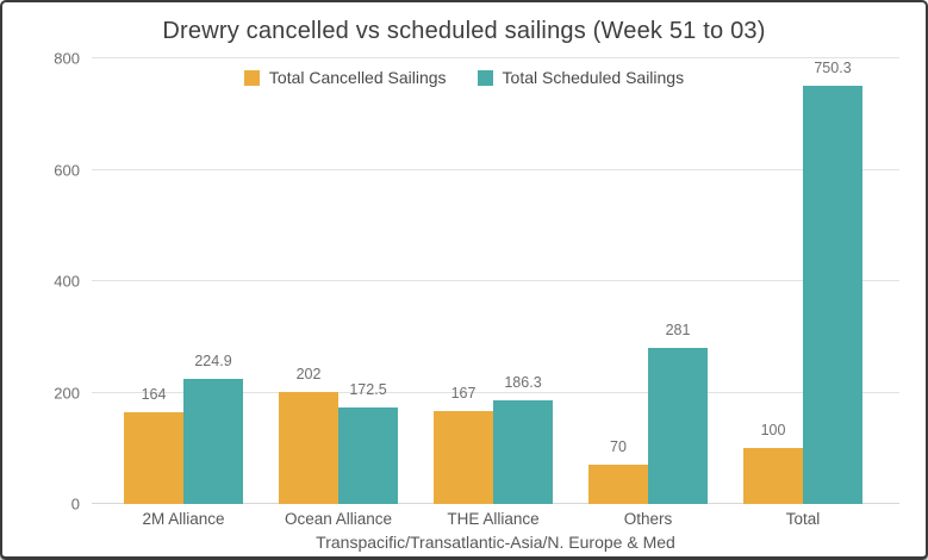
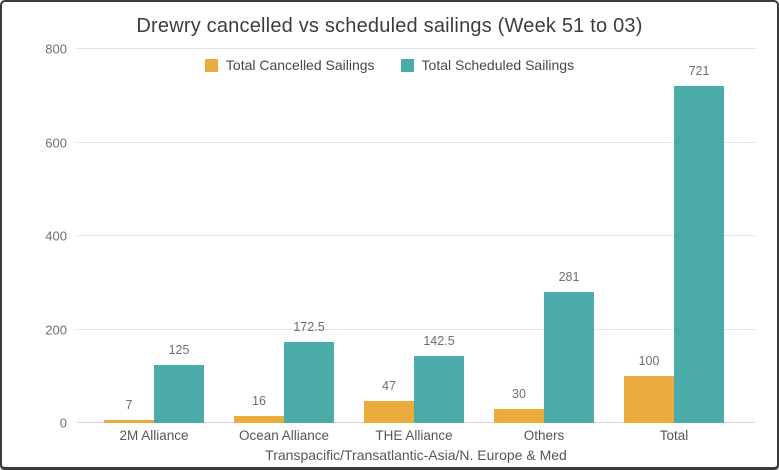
Total Cancelled Sailings/2M Alliance: 164 -> 7
Total Scheduled Sailings/2M Alliance: 224.9 -> 125
Total Cancelled Sailings/Ocean Alliance: 202 -> 16
Total Cancelled Sailings/THE Alliance: 167 -> 47
Total Scheduled Sailings/THE Alliance: 186.3 -> 142.5
Total Cancelled Sailings/Others: 70 -> 30
Total Scheduled Sailings/Total: 750.3 -> 721
